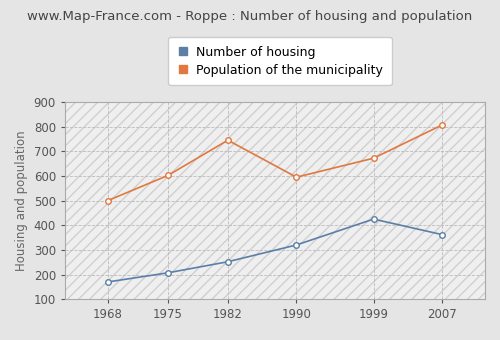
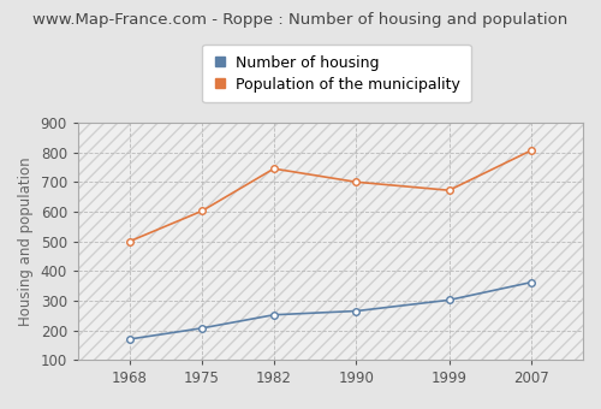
Number of housing/1990: 320 -> 265
Population of the municipality/1990: 595 -> 700
Number of housing/1999: 425 -> 302
